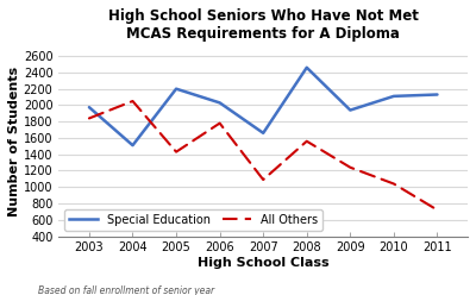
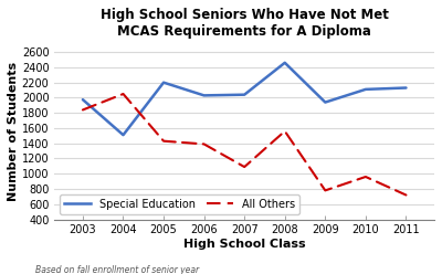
All Others/2006: 1780 -> 1390
Special Education/2007: 1660 -> 2040
All Others/2009: 1240 -> 780
All Others/2010: 1040 -> 960
